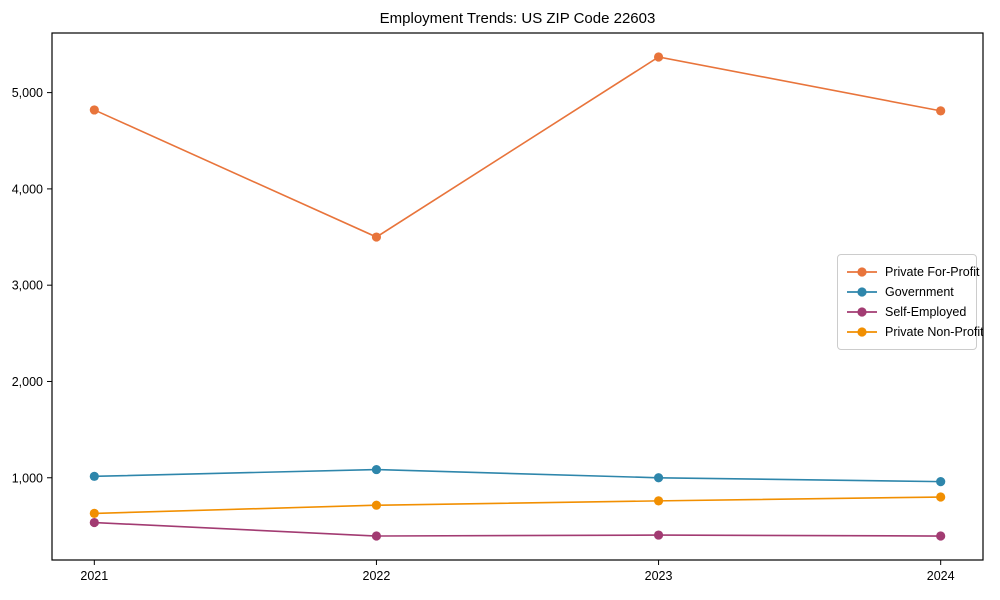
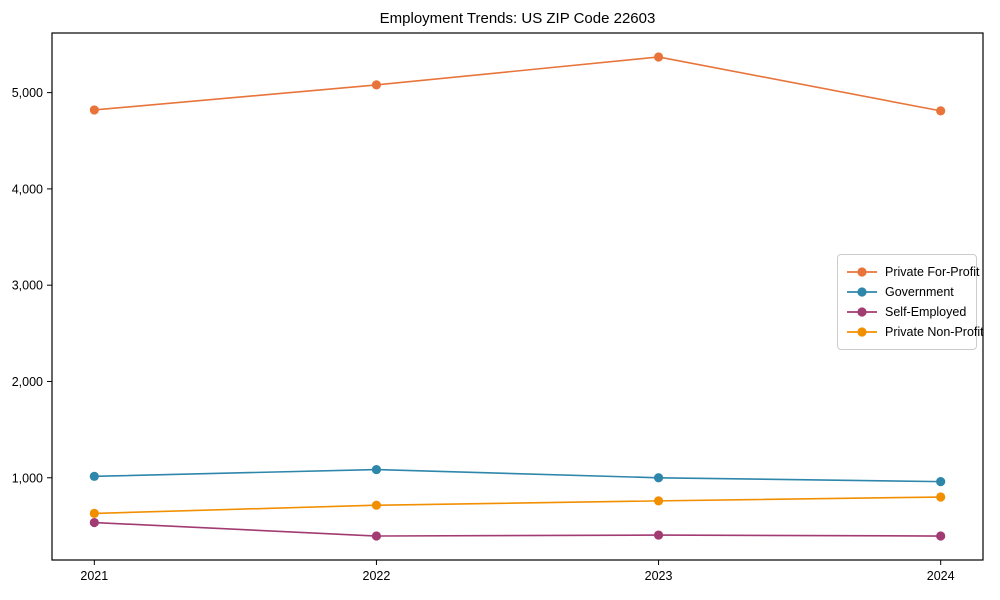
Private For-Profit/2022: 3500 -> 5100
